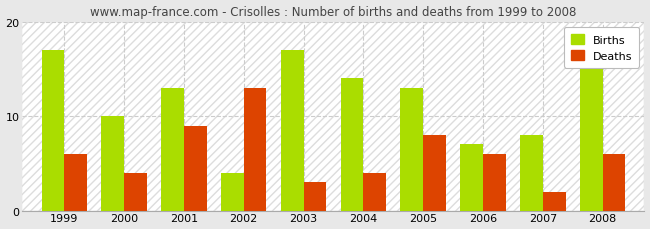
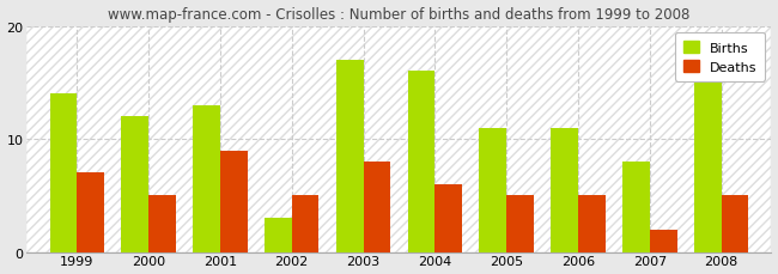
Births/1999: 17 -> 14
Deaths/1999: 6 -> 7
Births/2000: 10 -> 12
Deaths/2000: 4 -> 5
Births/2002: 4 -> 3
Deaths/2002: 13 -> 5
Deaths/2003: 3 -> 8
Births/2004: 14 -> 16
Deaths/2004: 4 -> 6
Births/2005: 13 -> 11
Deaths/2005: 8 -> 5
Births/2006: 7 -> 11
Deaths/2006: 6 -> 5
Deaths/2008: 6 -> 5
